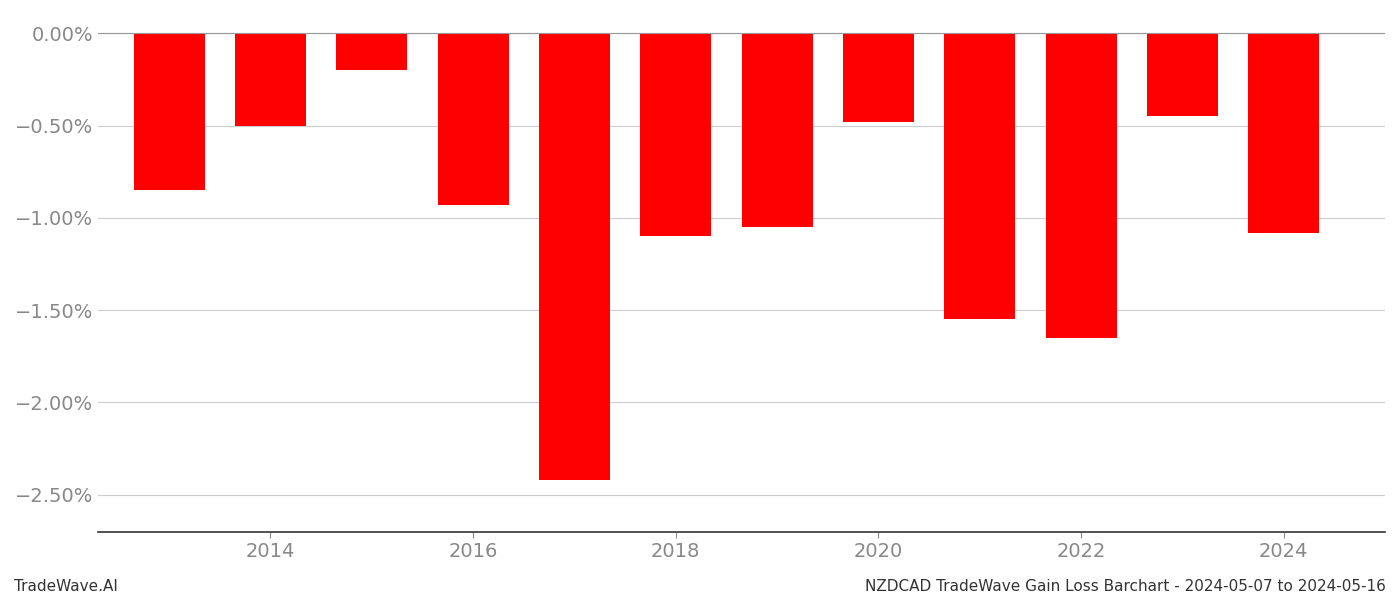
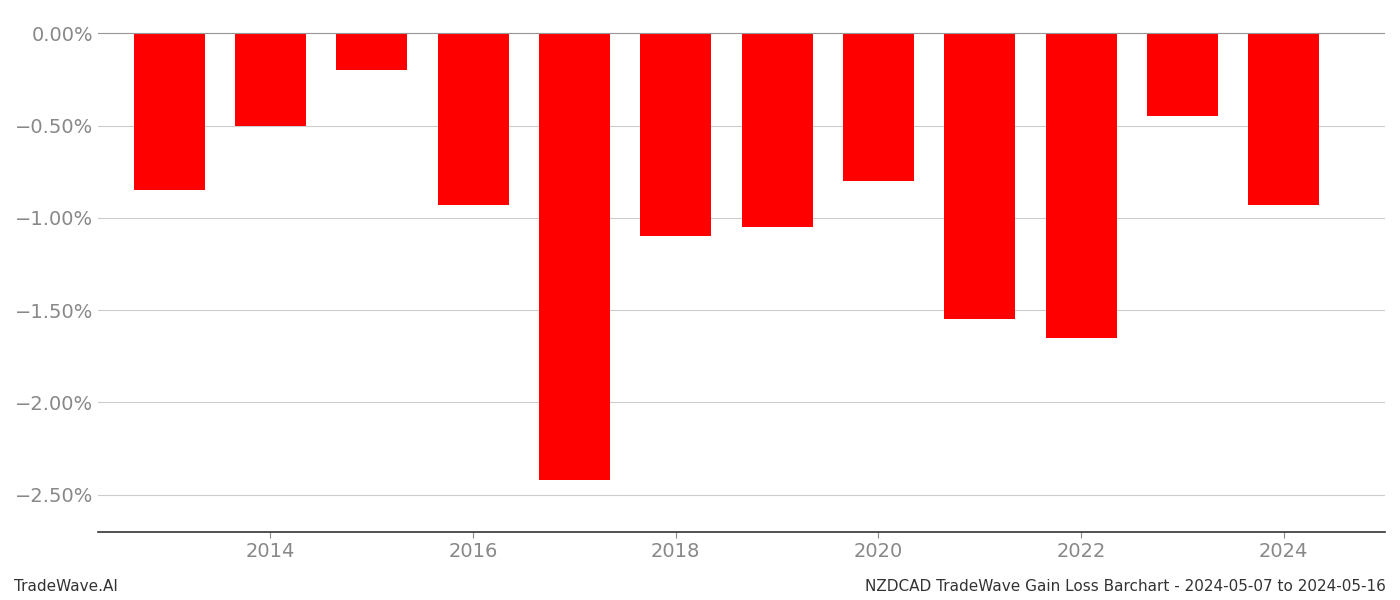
2020: -0.48% -> -0.80%
2024: -1.08% -> -0.93%
